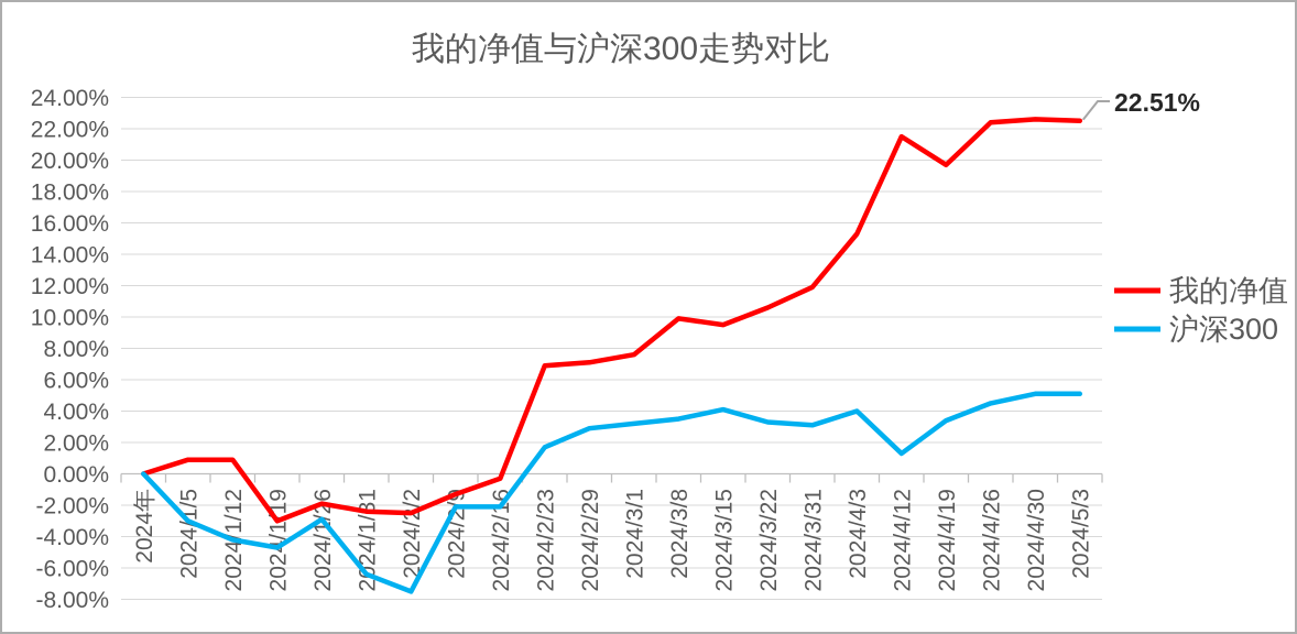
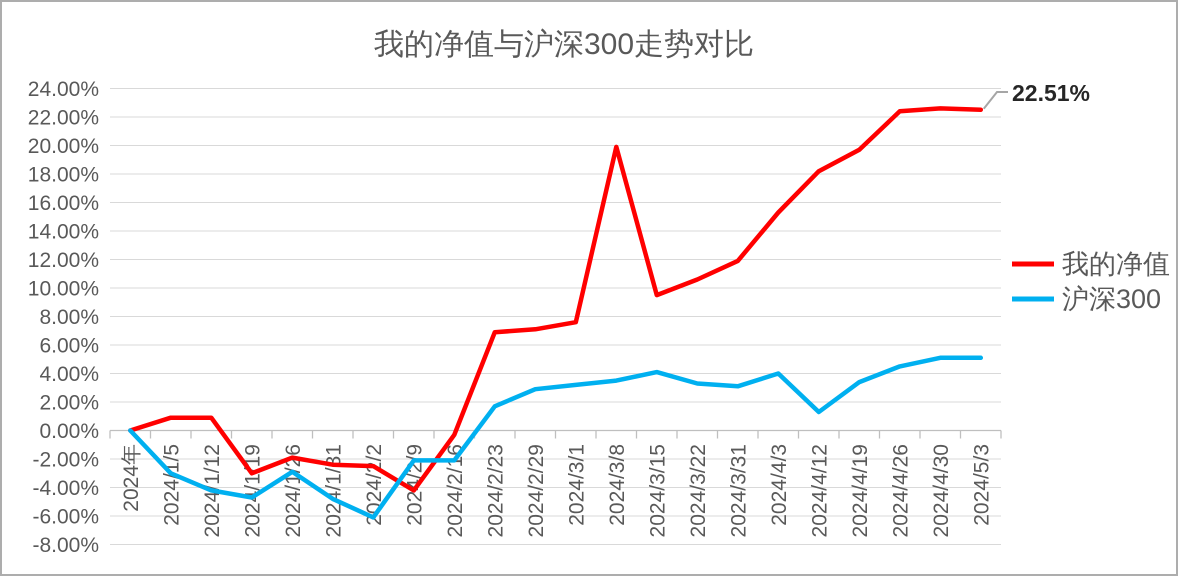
沪深300/2024/1/31: -6.4% -> -4.8%
沪深300/2024/2/2: -7.5% -> -6.1%
我的净值/2024/2/9: -1.3% -> -4.2%
我的净值/2024/3/8: 9.9% -> 19.9%
我的净值/2024/4/12: 21.5% -> 18.2%
